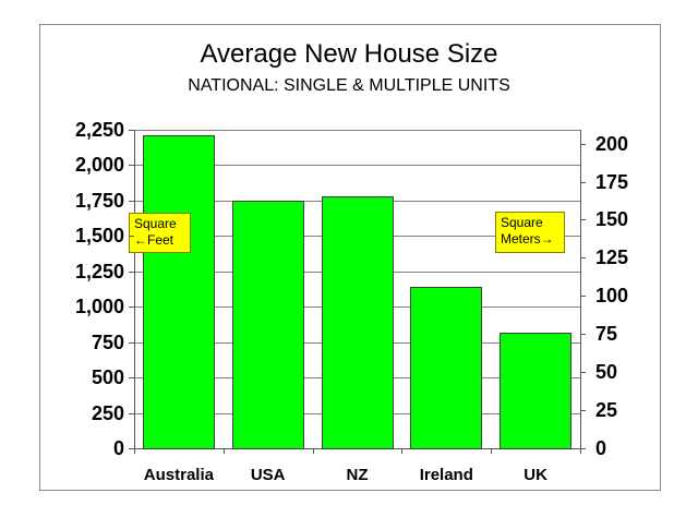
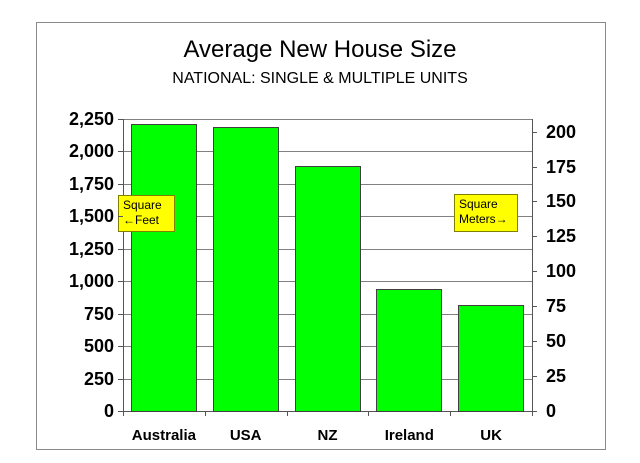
USA: 1750 -> 2180
NZ: 1780 -> 1890
Ireland: 1140 -> 940
